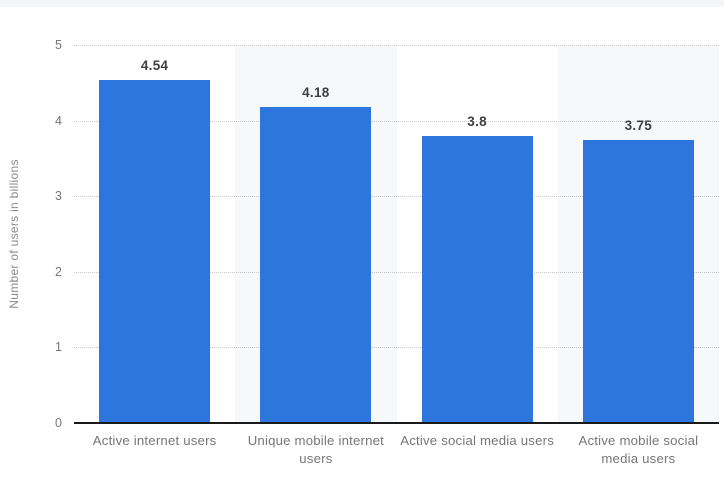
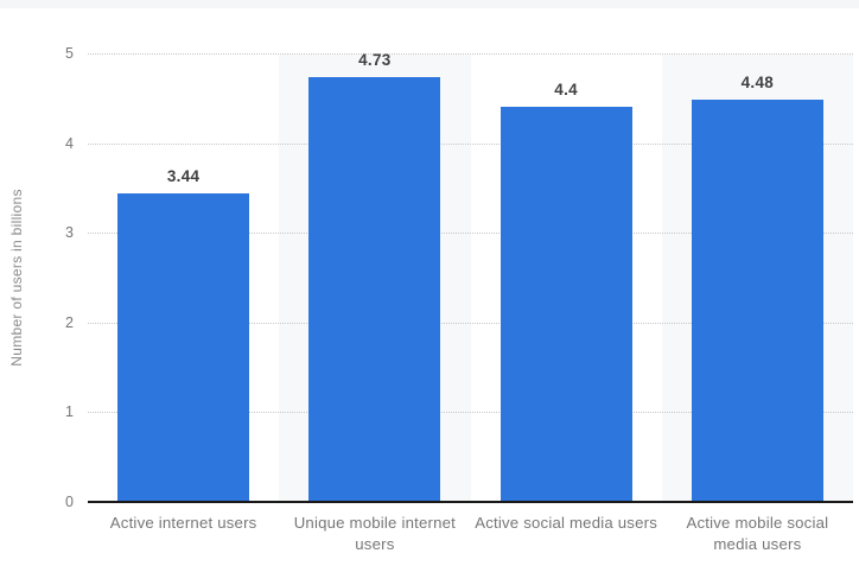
Active internet users: 4.54 -> 3.44
Unique mobile internet users: 4.18 -> 4.73
Active social media users: 3.8 -> 4.4
Active mobile social media users: 3.75 -> 4.48
